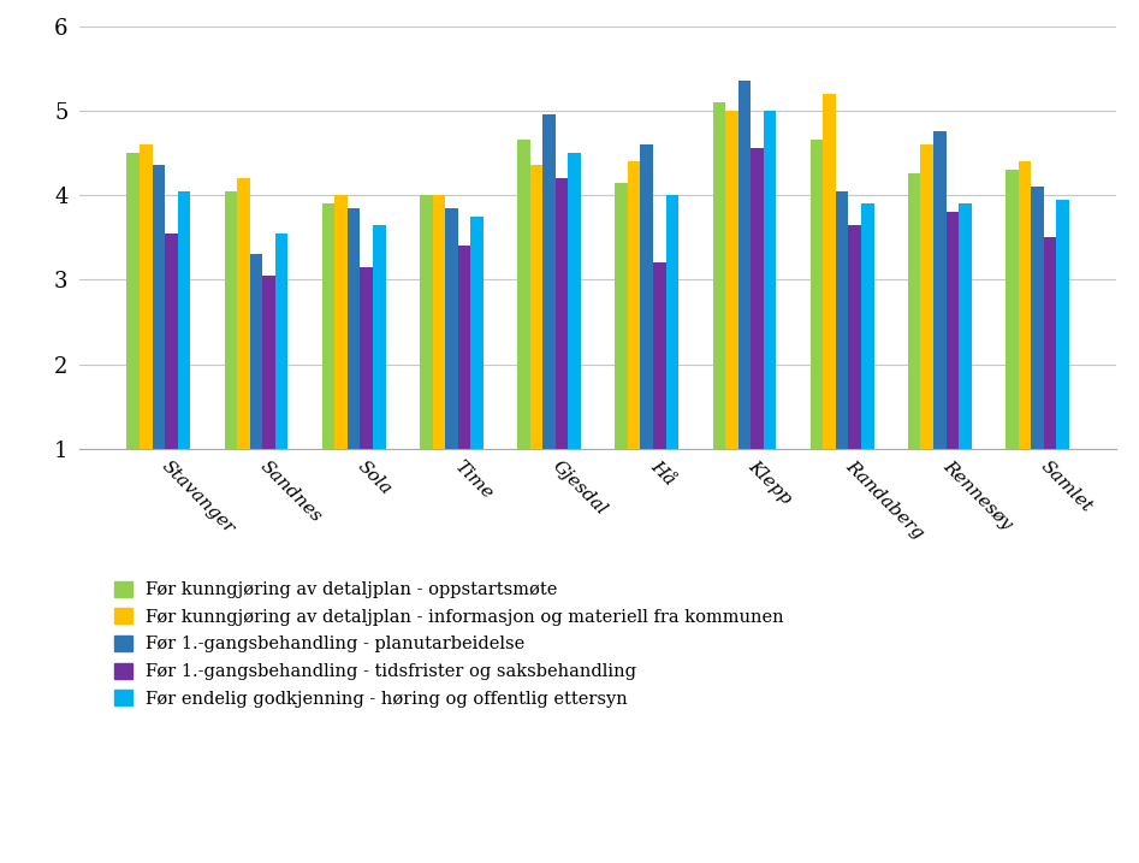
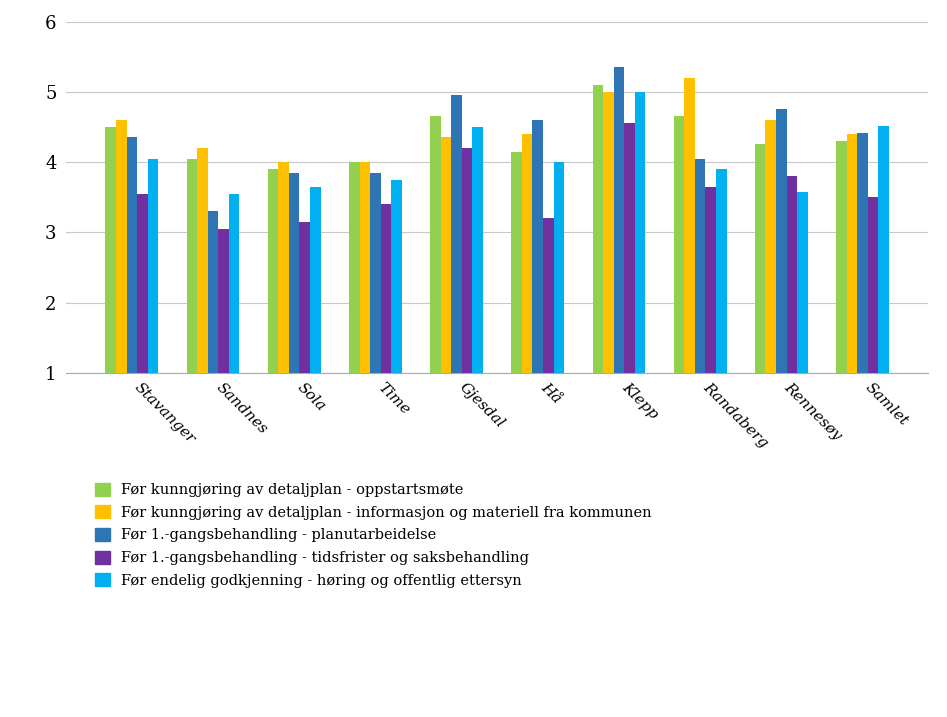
Før endelig godkjenning - høring og offentlig ettersyn/Rennesøy: 3.90 -> 3.58
Før 1.-gangsbehandling - planutarbeidelse/Samlet: 4.10 -> 4.42
Før endelig godkjenning - høring og offentlig ettersyn/Samlet: 3.95 -> 4.52
